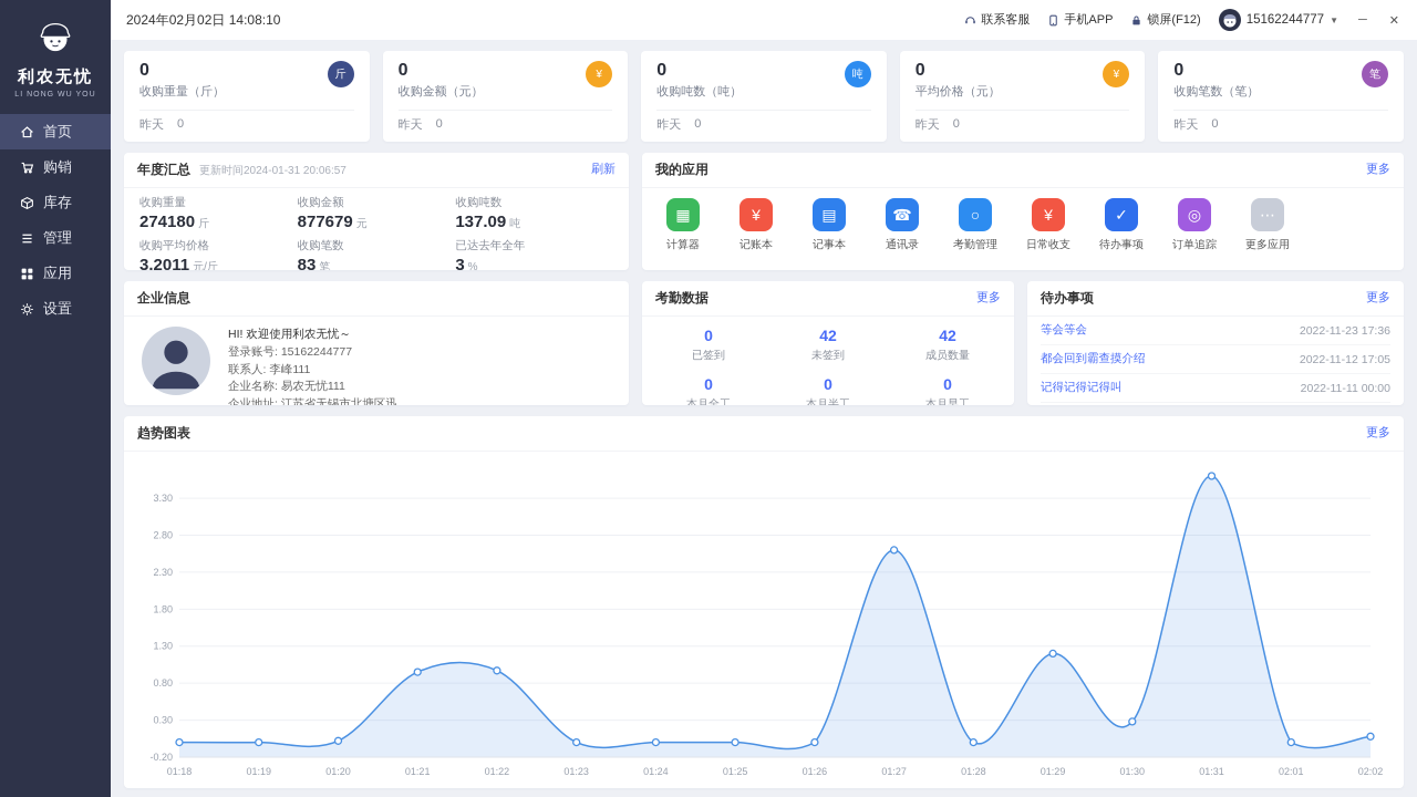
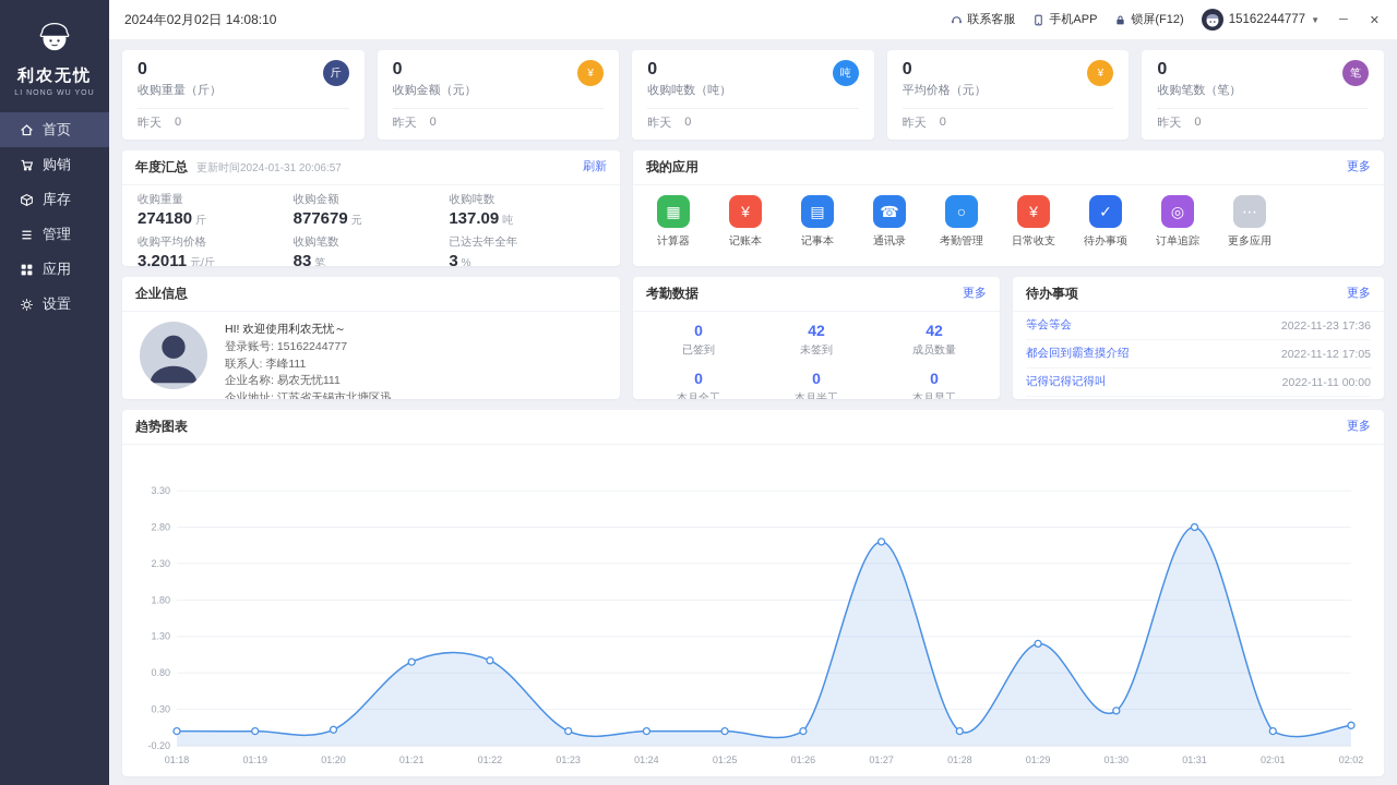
01:31: 3.6 -> 2.8
